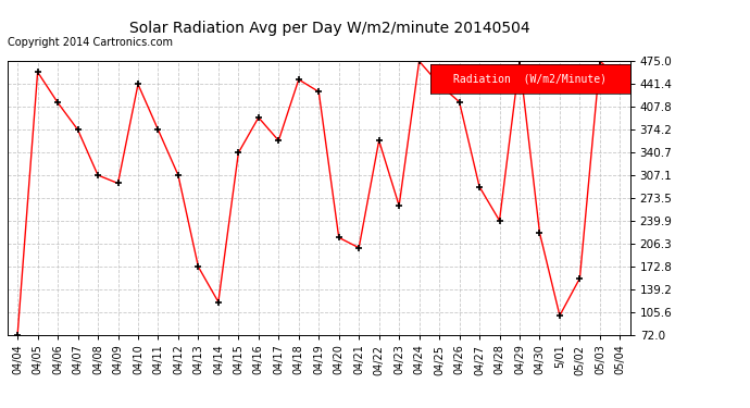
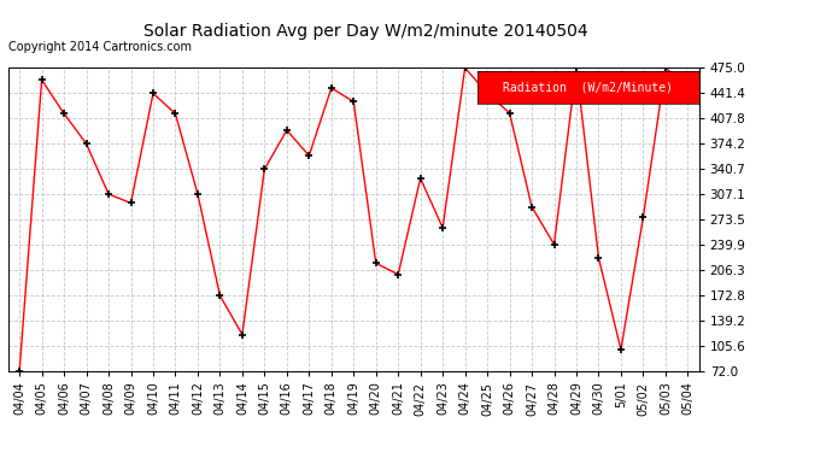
04/11: 374 -> 414
04/22: 358 -> 328
05/02: 155 -> 276
